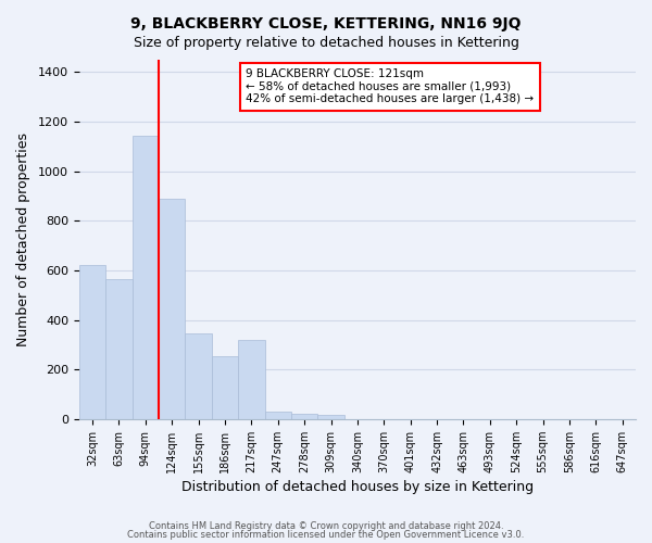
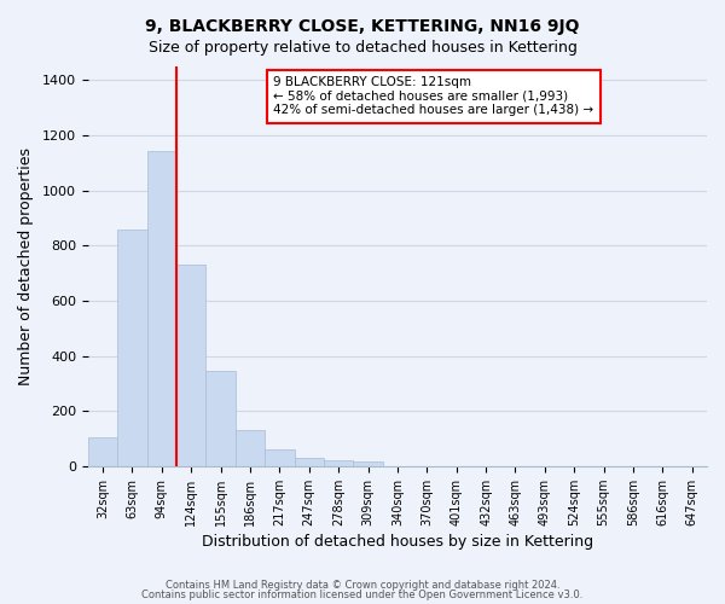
32sqm: 620 -> 105
63sqm: 565 -> 860
124sqm: 890 -> 730
186sqm: 255 -> 130
217sqm: 320 -> 60
